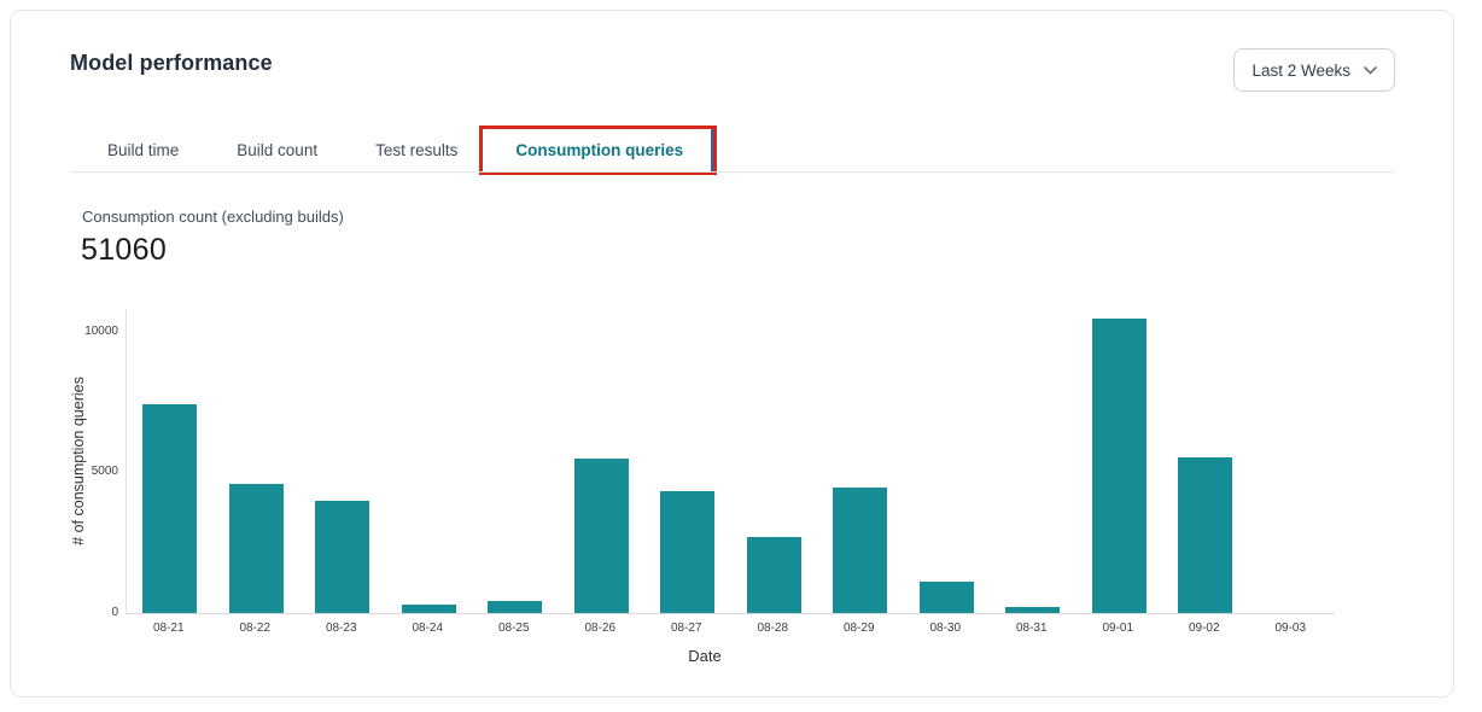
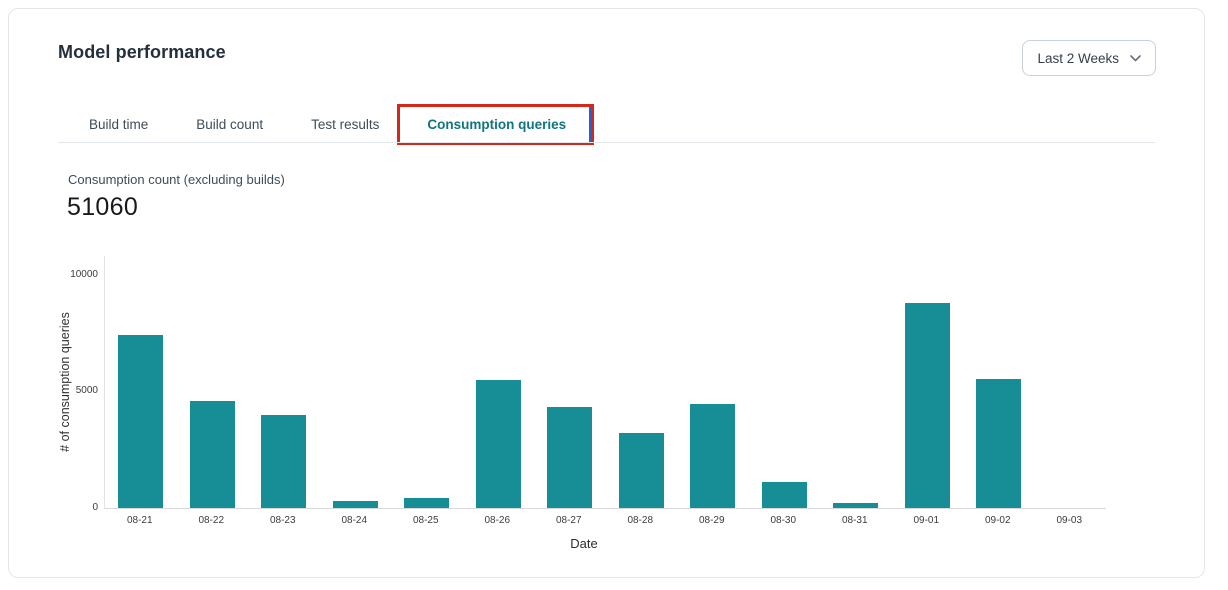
08-28: 2700 -> 3200
09-01: 10400 -> 8800
